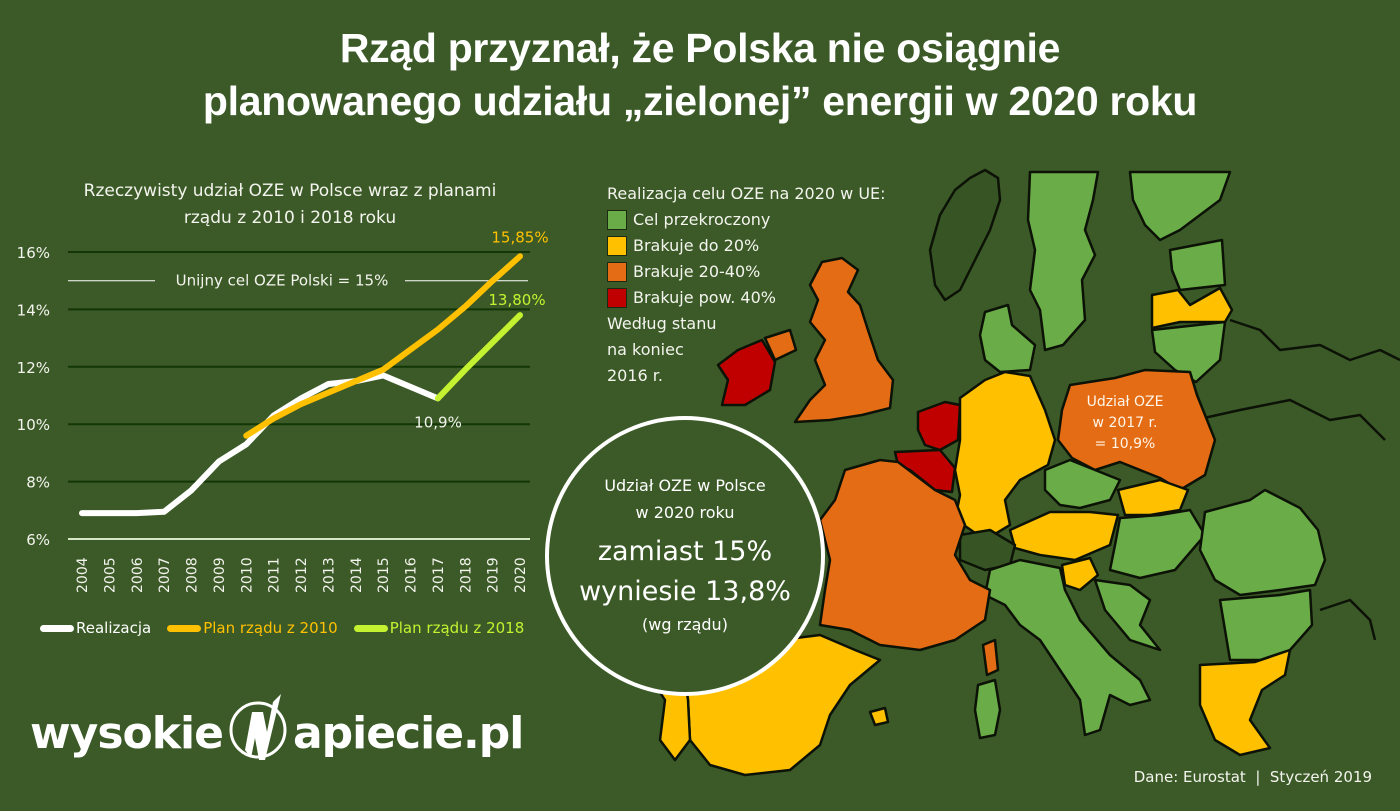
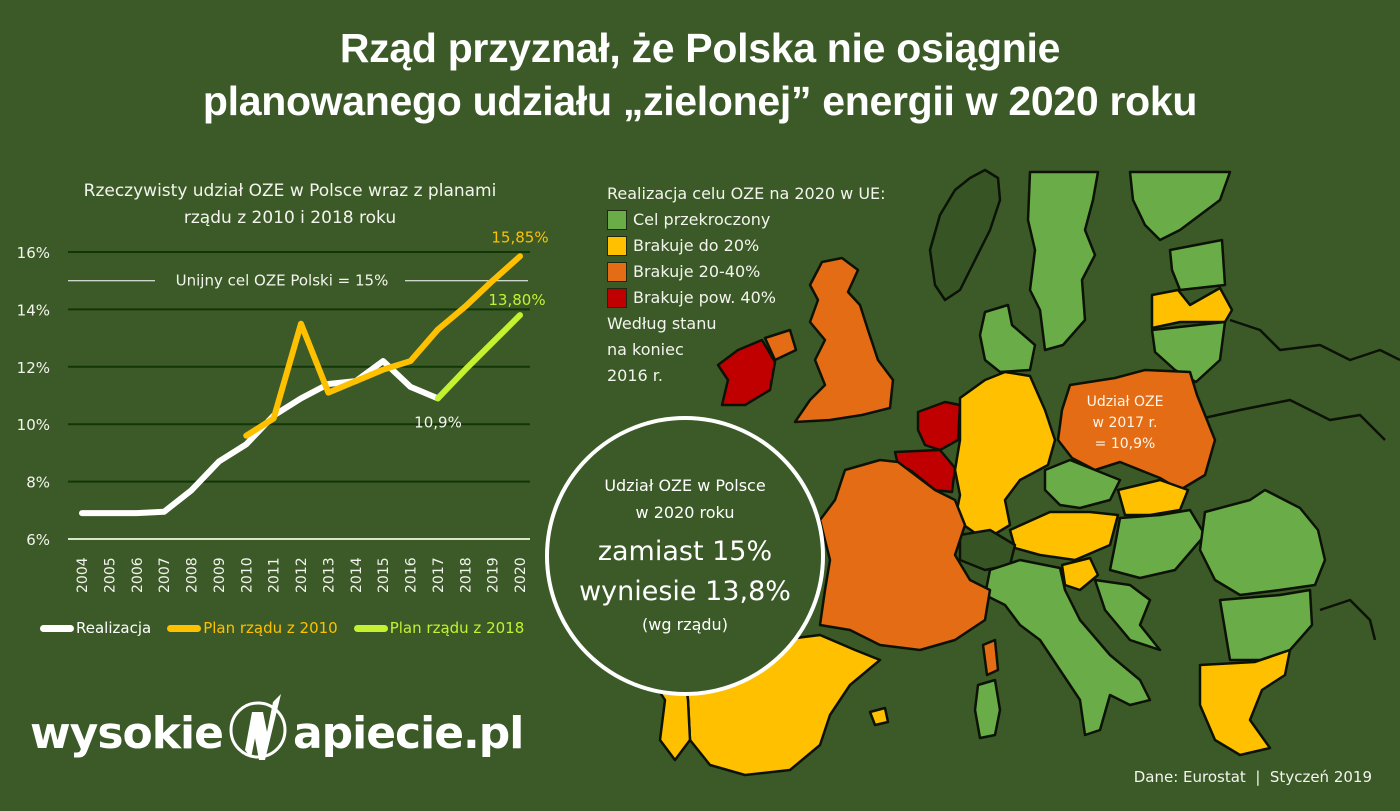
Plan rządu z 2010/2012: 10.7% -> 13.5%
Realizacja/2015: 11.7% -> 12.2%
Plan rządu z 2010/2016: 12.6% -> 12.2%
